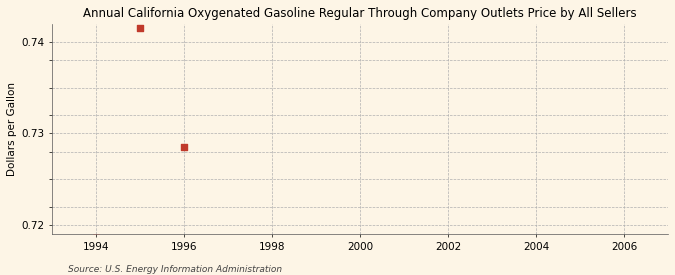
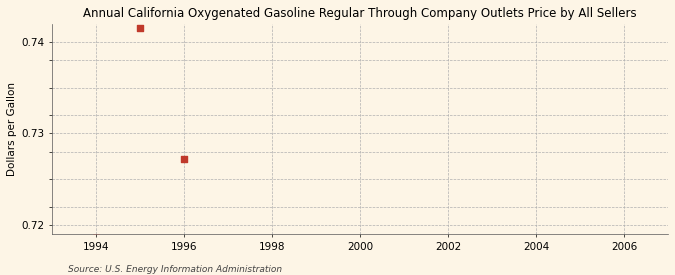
1996: 0.7285 -> 0.7272
